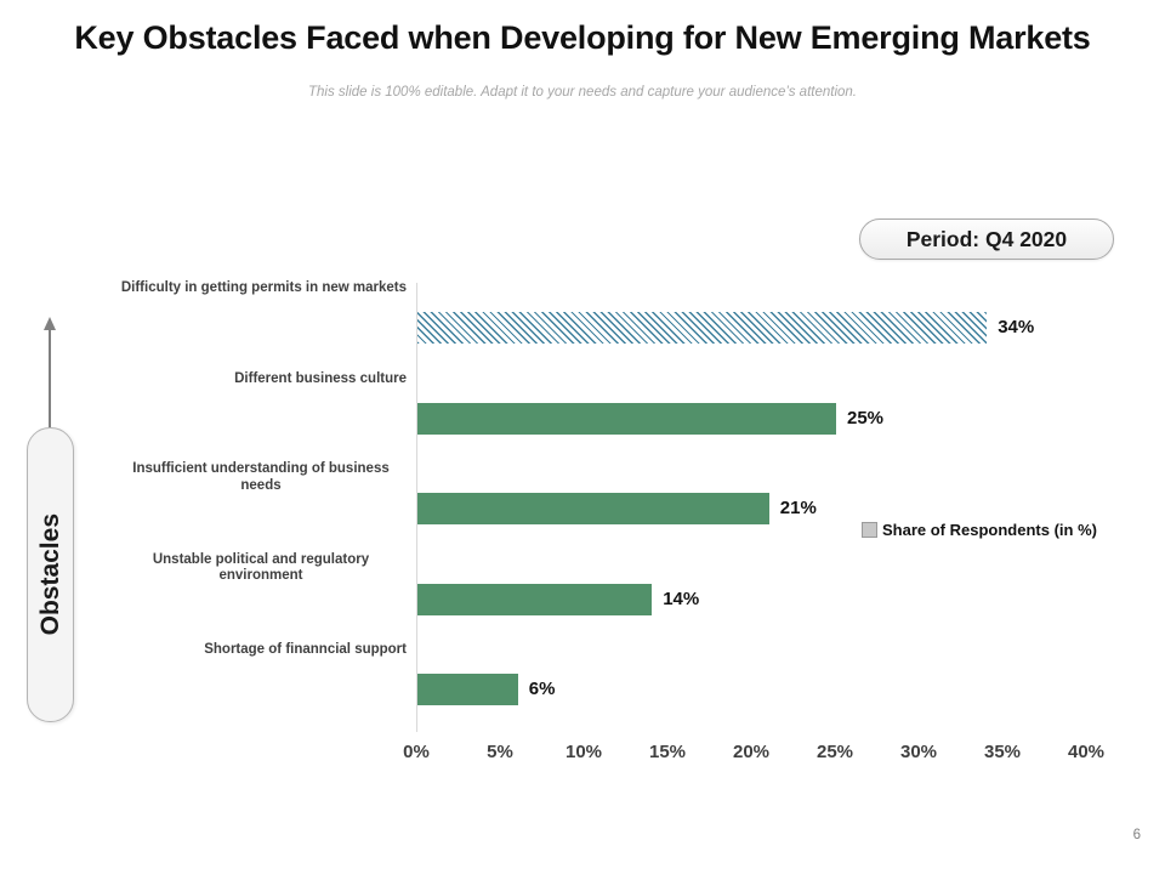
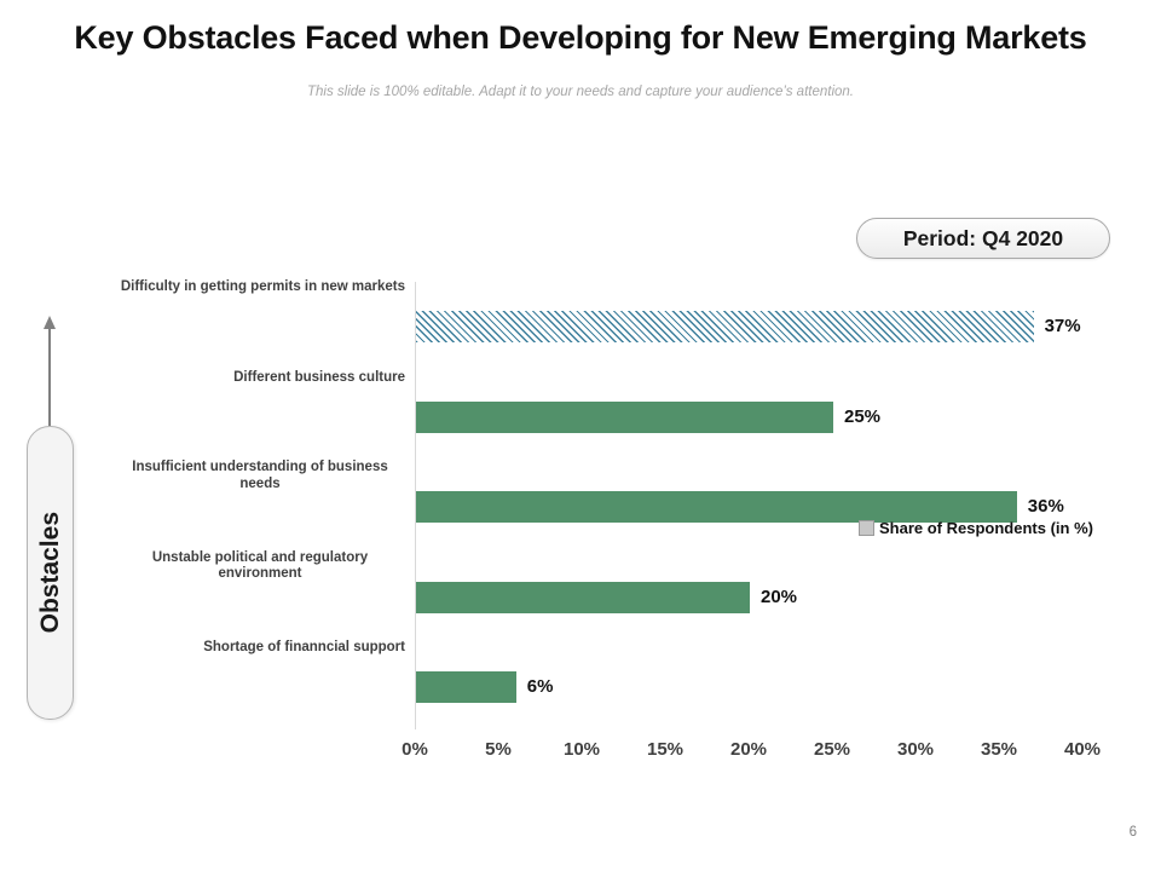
Difficulty in getting permits in new markets: 34% -> 37%
Insufficient understanding of business needs: 21% -> 36%
Unstable political and regulatory environment: 14% -> 20%
